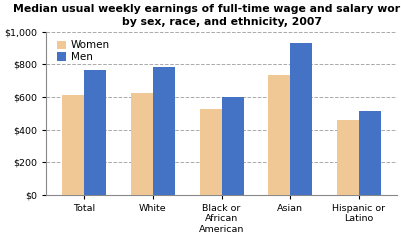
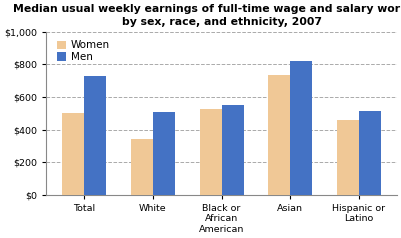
Women/Total: $610 -> $500
Men/Total: $770 -> $730
Women/White: $620 -> $340
Men/White: $780 -> $510
Men/Black or African American: $600 -> $550
Men/Asian: $930 -> $820
